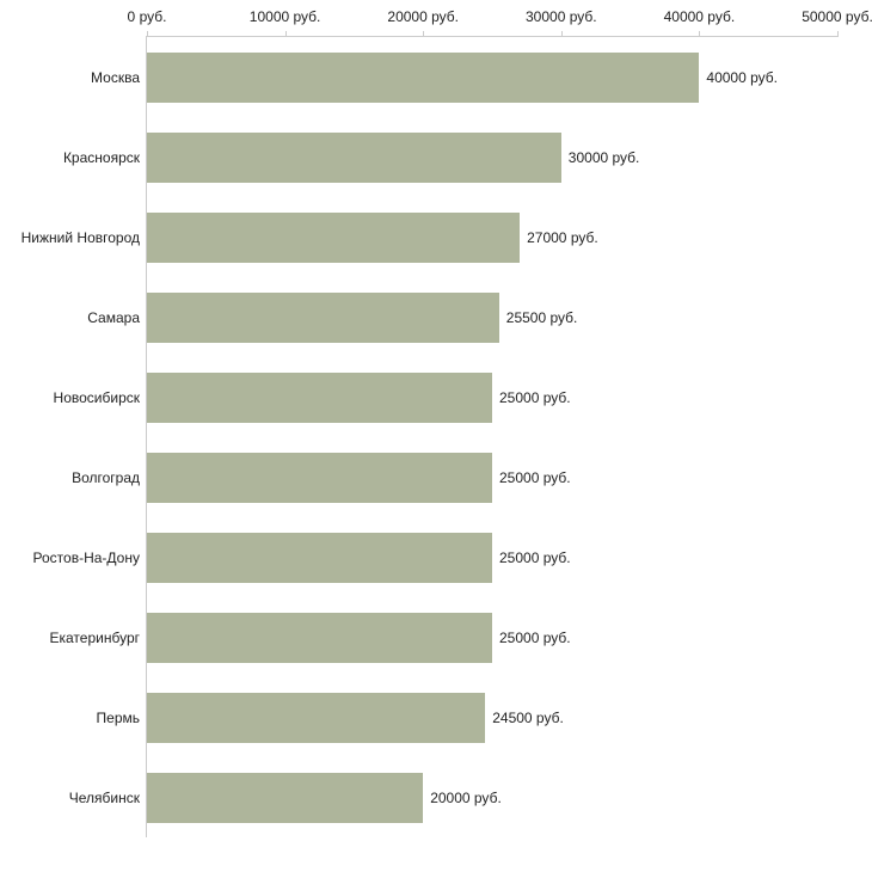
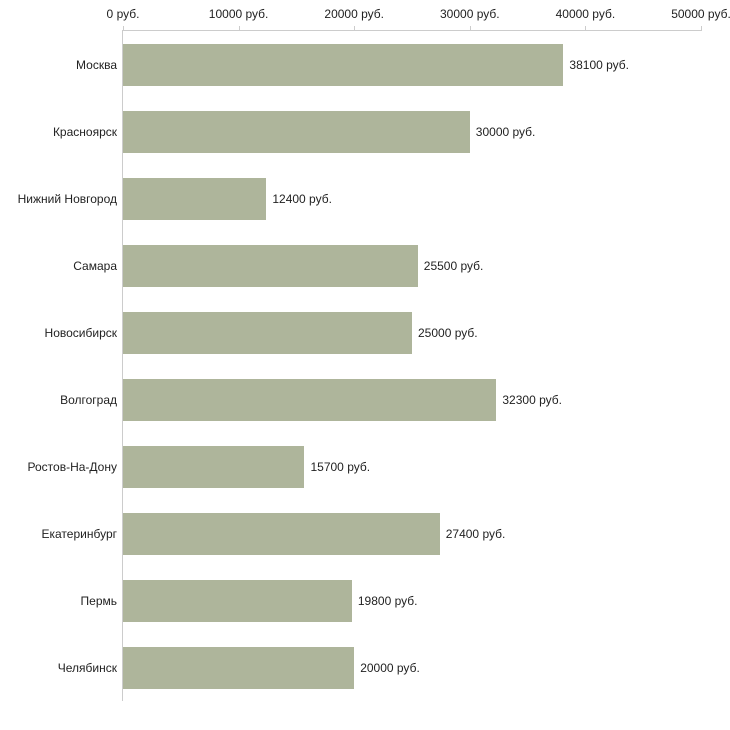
Москва: 40000 -> 38100
Нижний Новгород: 27000 -> 12400
Волгоград: 25000 -> 32300
Ростов-На-Дону: 25000 -> 15700
Екатеринбург: 25000 -> 27400
Пермь: 24500 -> 19800
